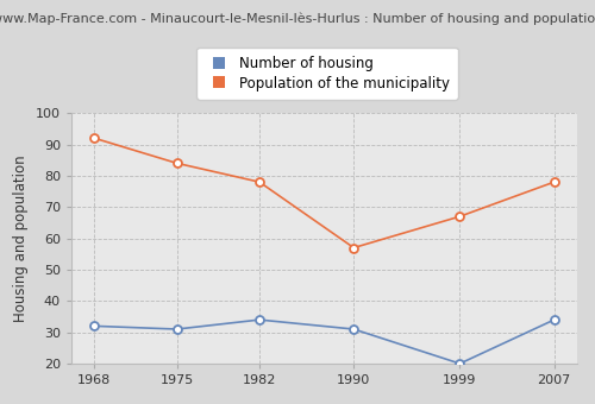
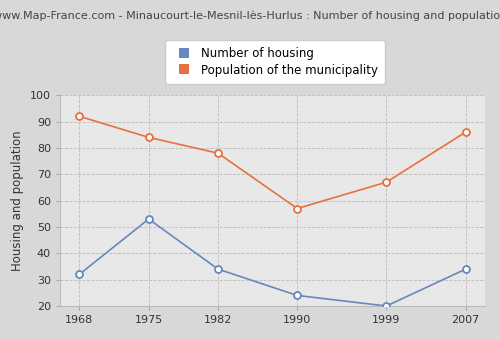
Number of housing/1975: 31 -> 53
Number of housing/1990: 31 -> 24
Population of the municipality/2007: 78 -> 86
